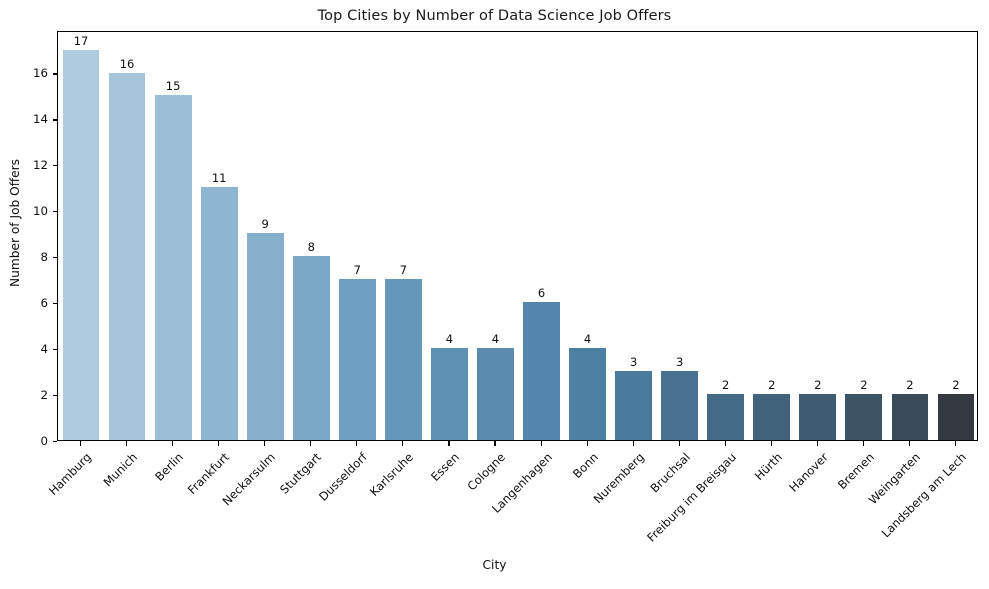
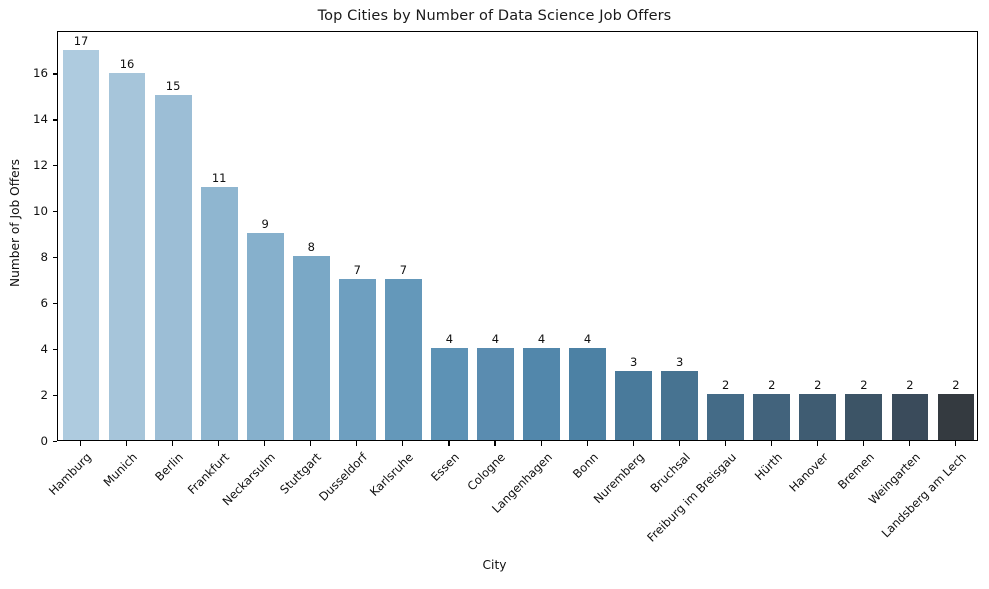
Langenhagen: 6 -> 4
